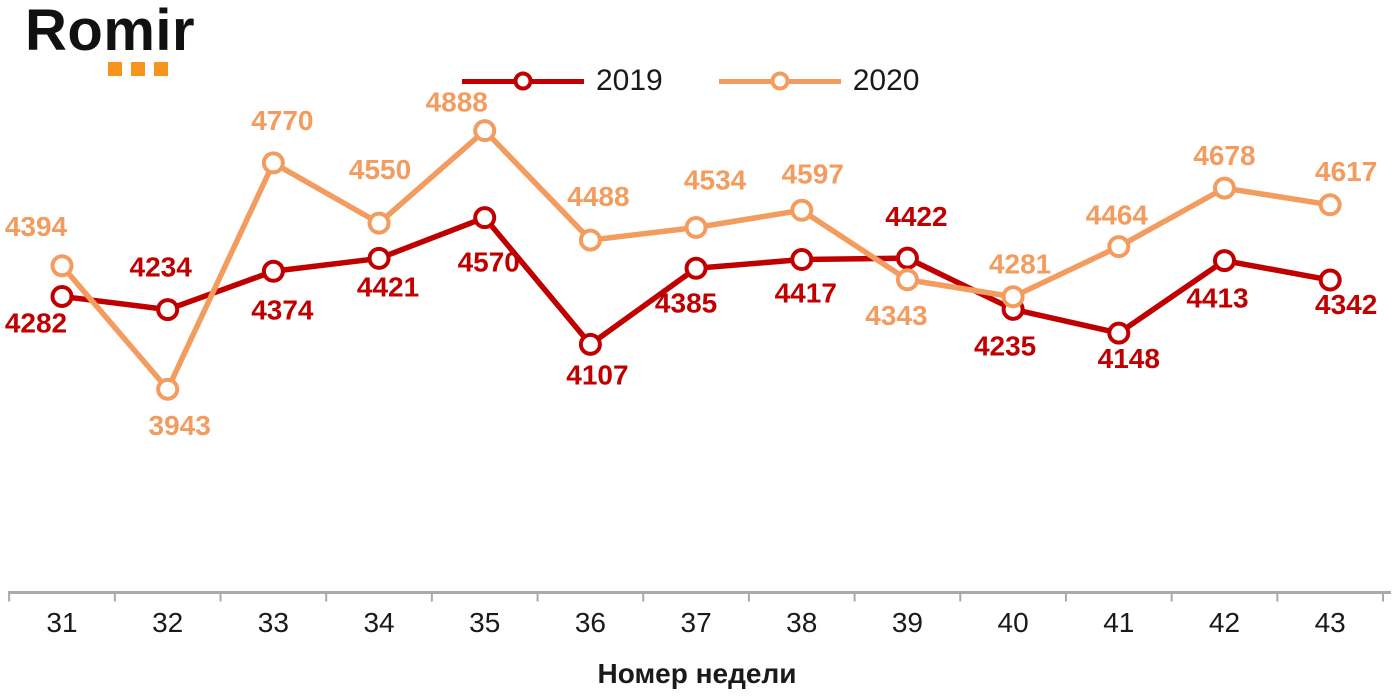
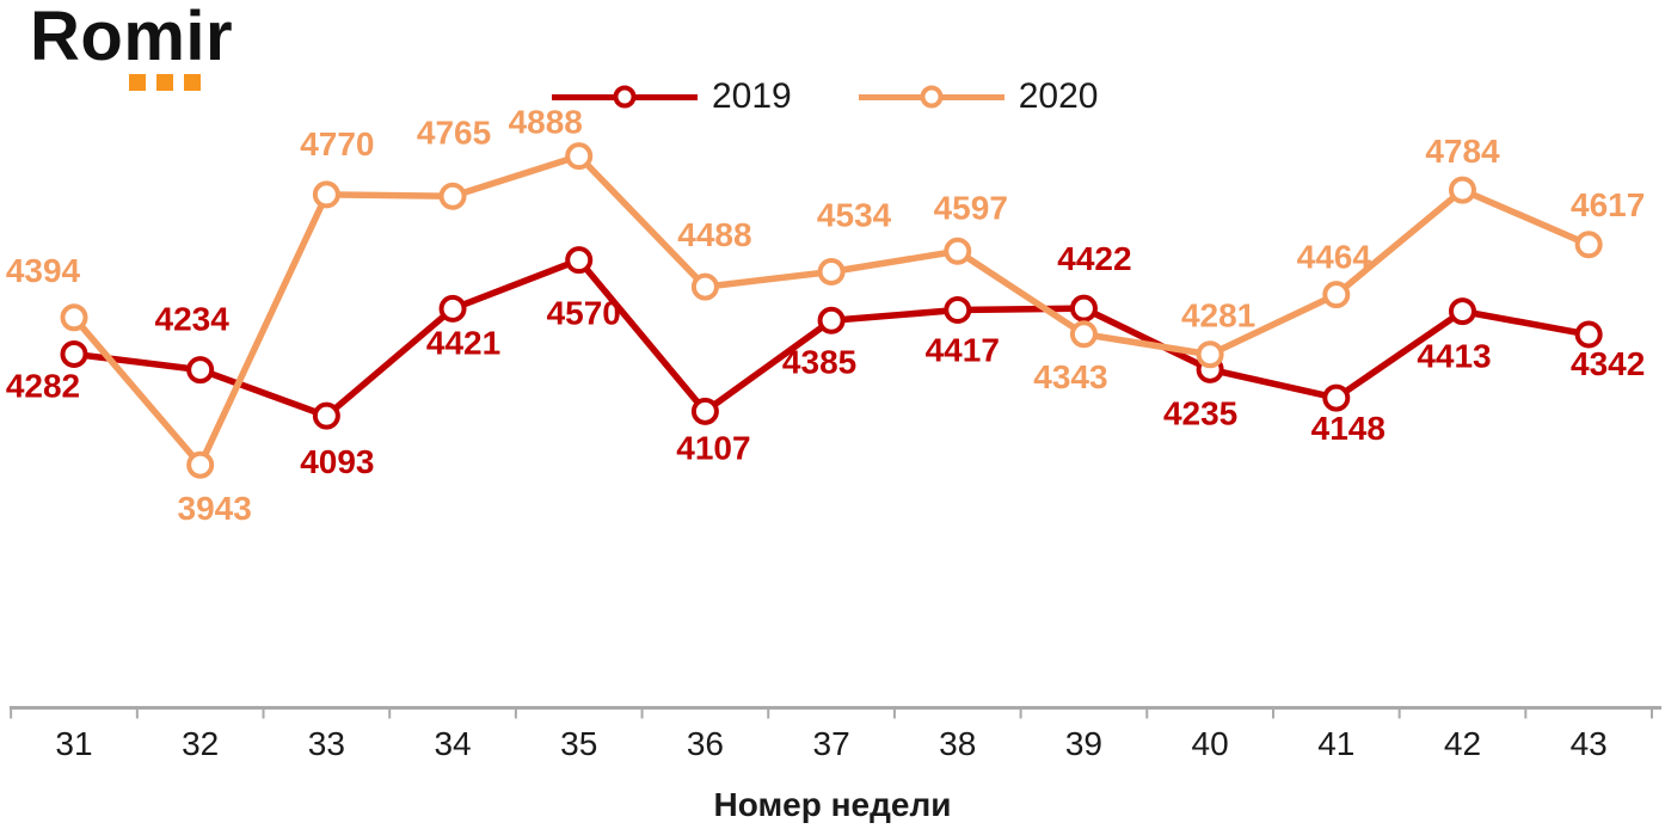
2019/33: 4374 -> 4093
2020/34: 4550 -> 4765
2020/42: 4678 -> 4784
